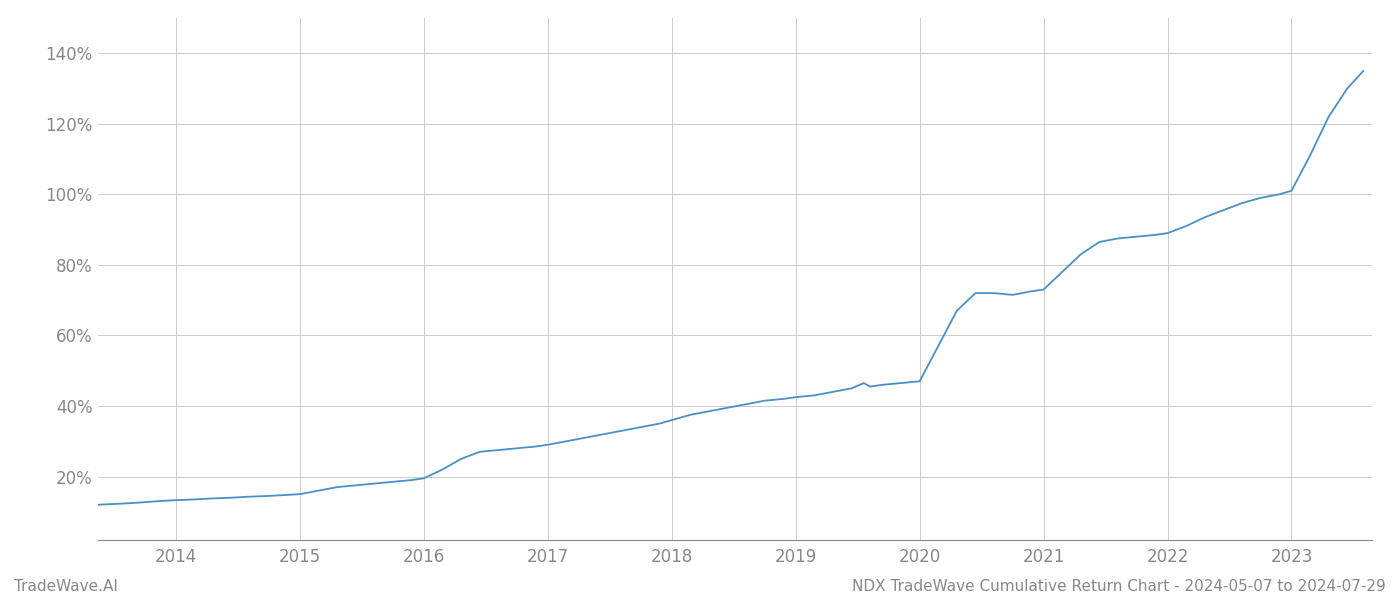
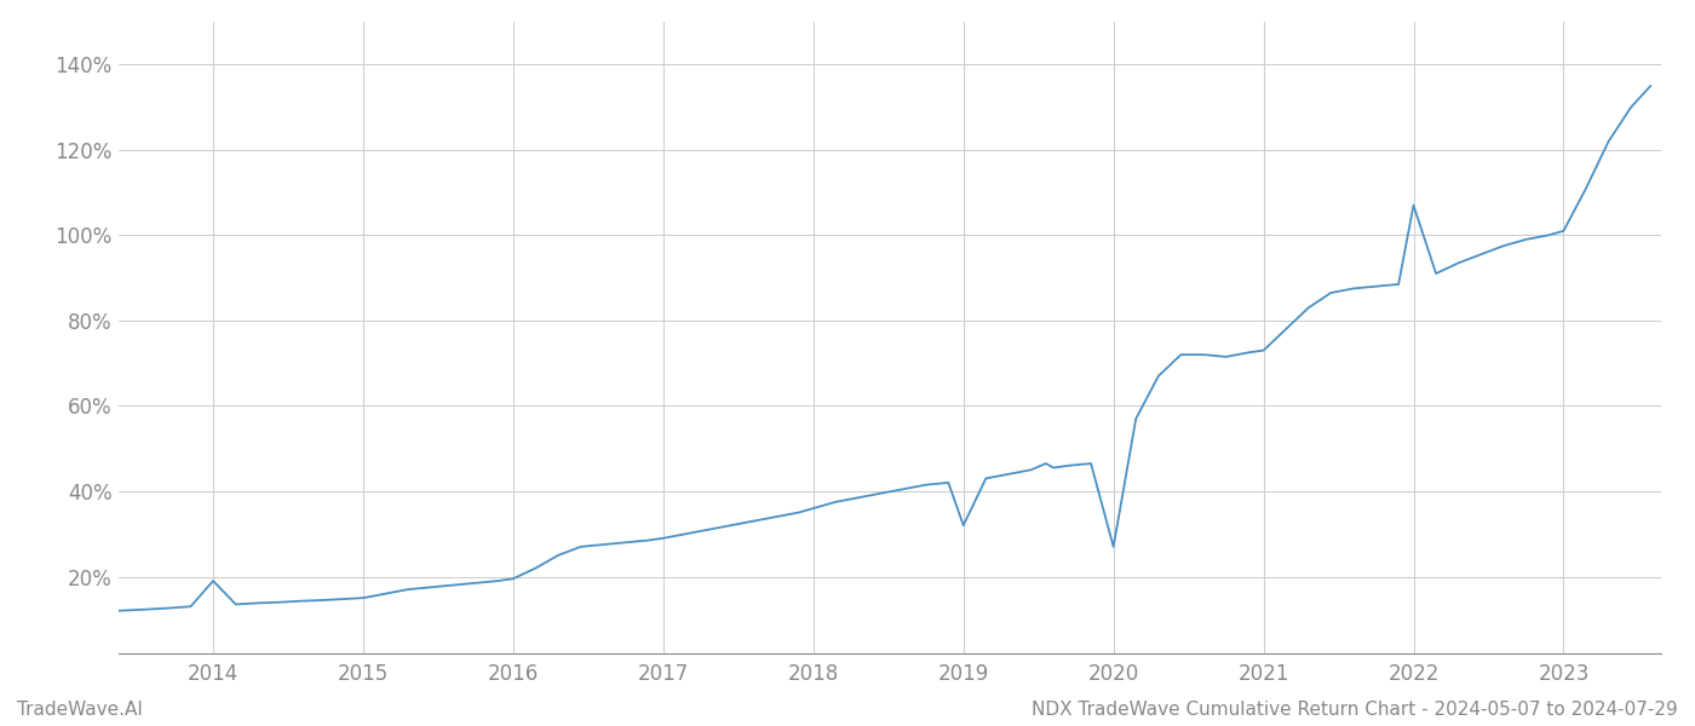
2014: 13.3% -> 19.0%
2019: 42.5% -> 32.0%
2020: 47.0% -> 27.0%
2022: 89.0% -> 107.0%
